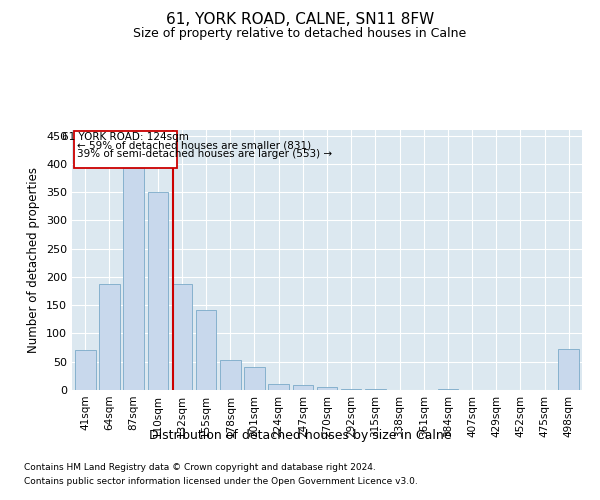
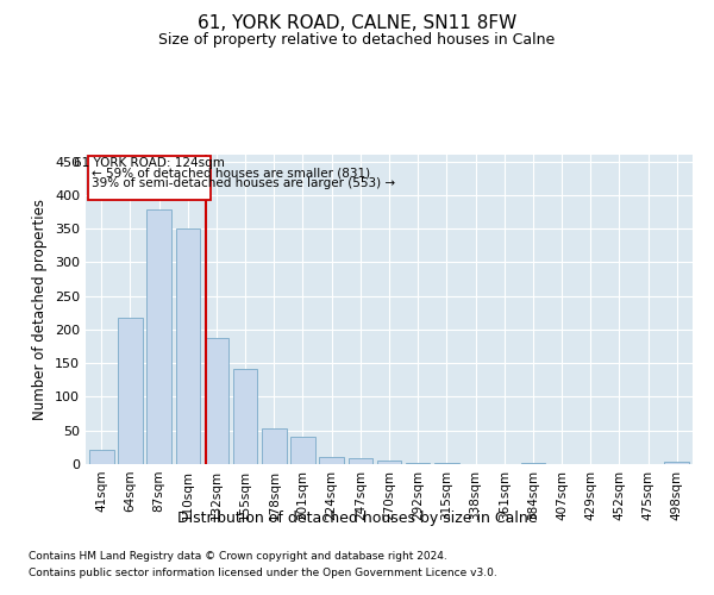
41sqm: 70 -> 21
64sqm: 188 -> 218
87sqm: 392 -> 378
498sqm: 72 -> 3
